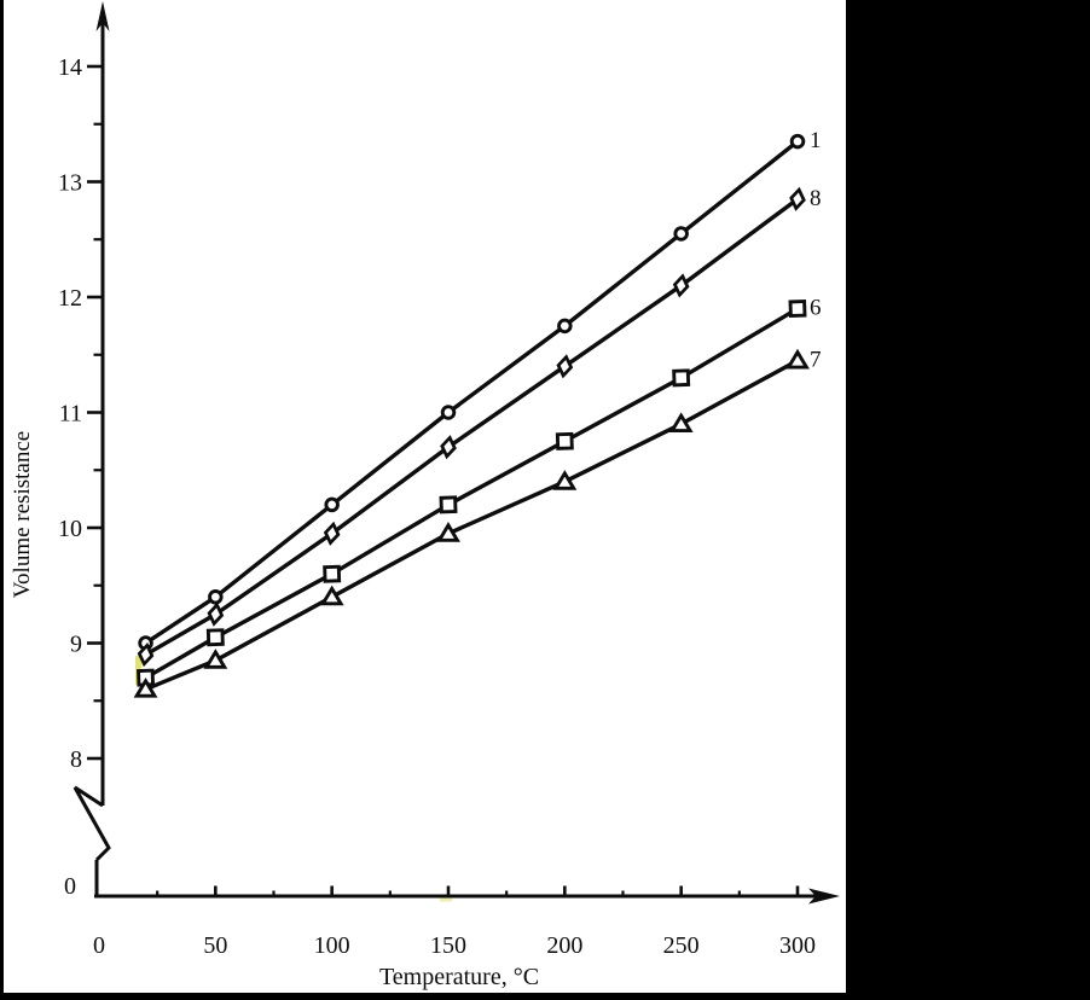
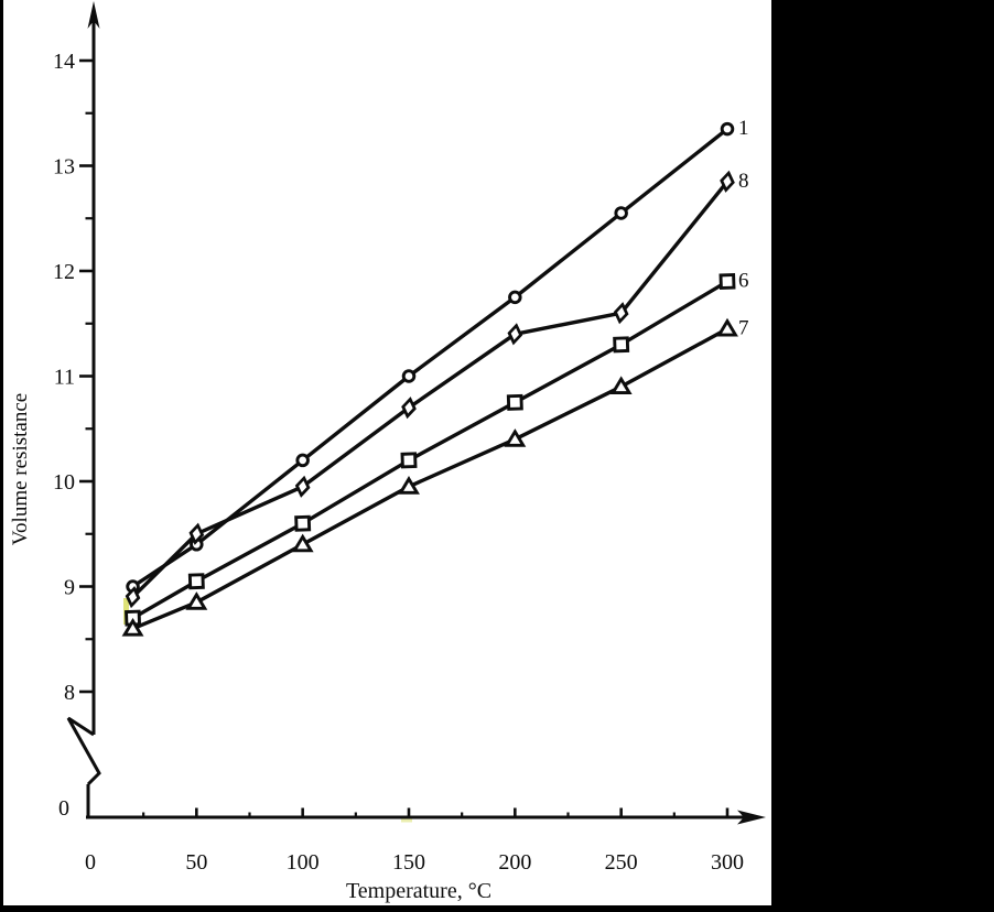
8/50: 9.2 -> 9.5
8/250: 12.1 -> 11.6
